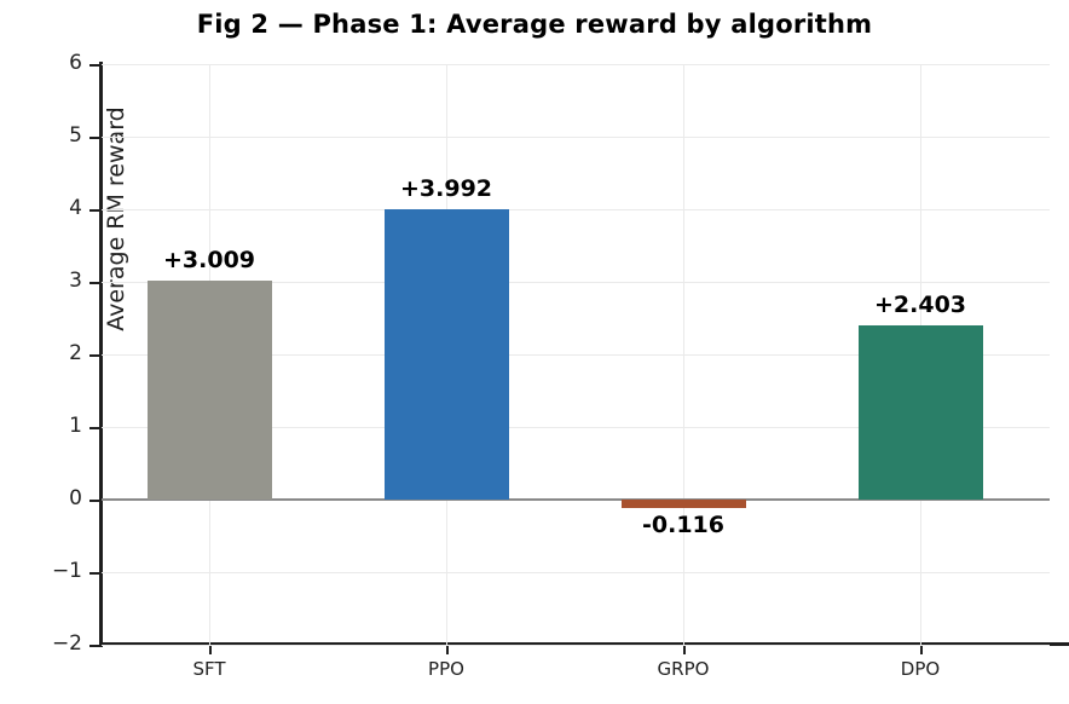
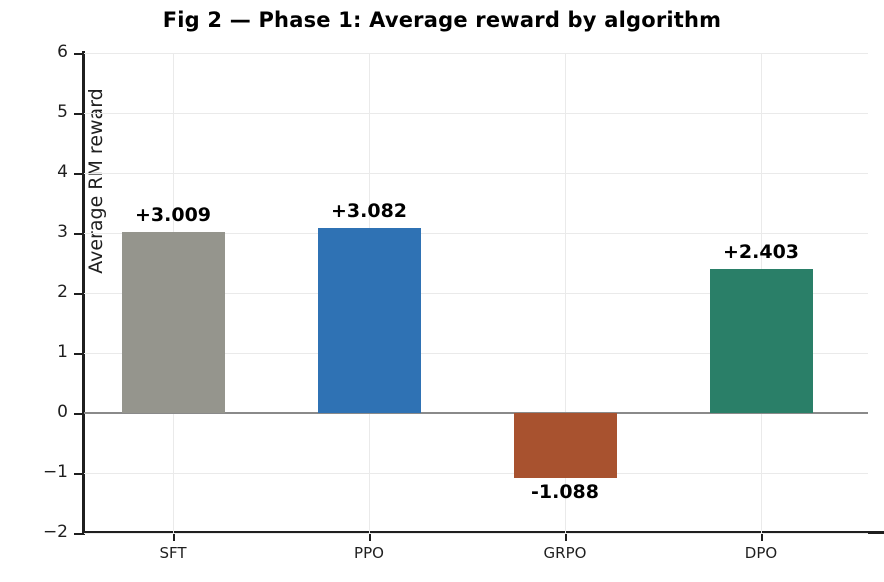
PPO: +3.992 -> +3.082
GRPO: -0.116 -> -1.088
